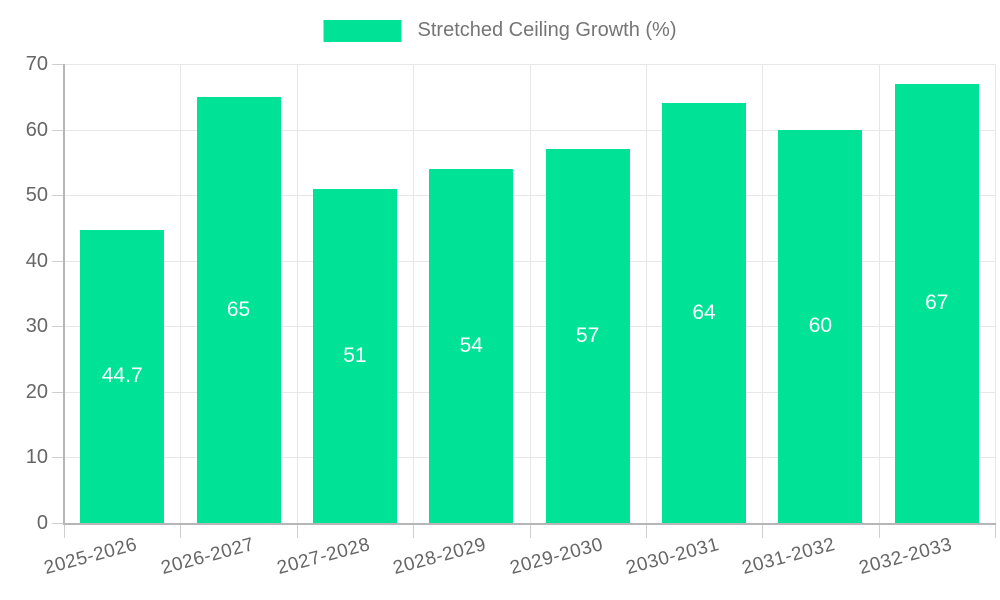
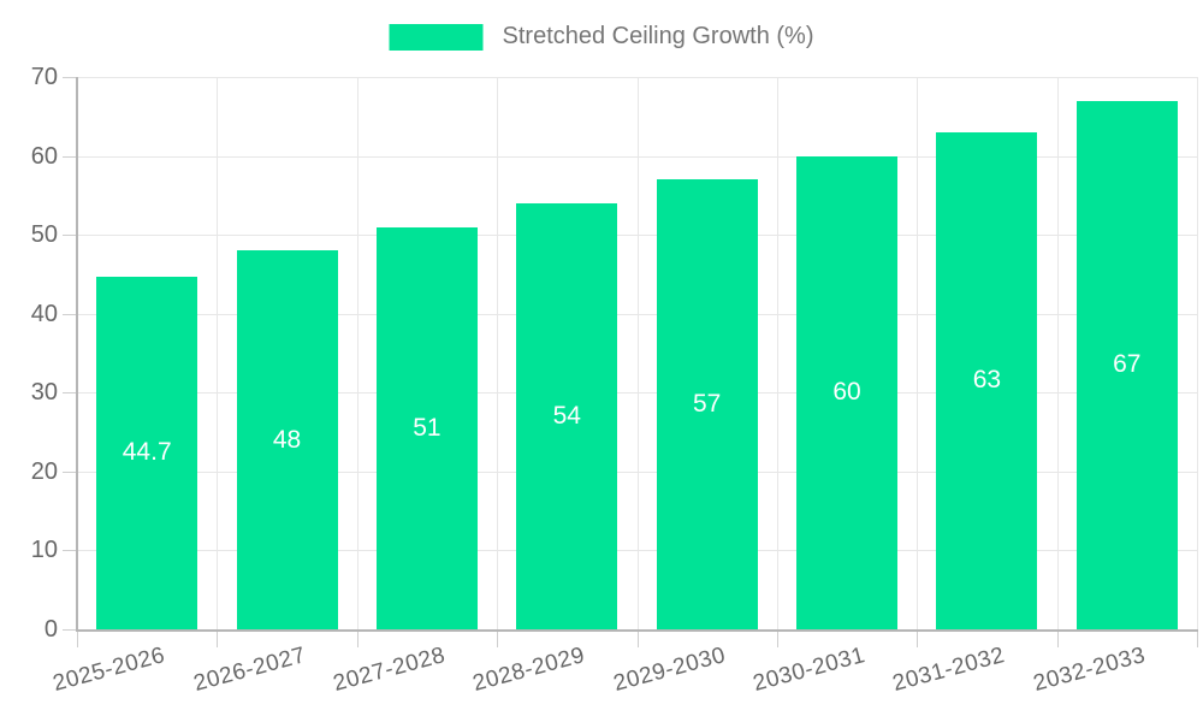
2026-2027: 65 -> 48
2030-2031: 64 -> 60
2031-2032: 60 -> 63
